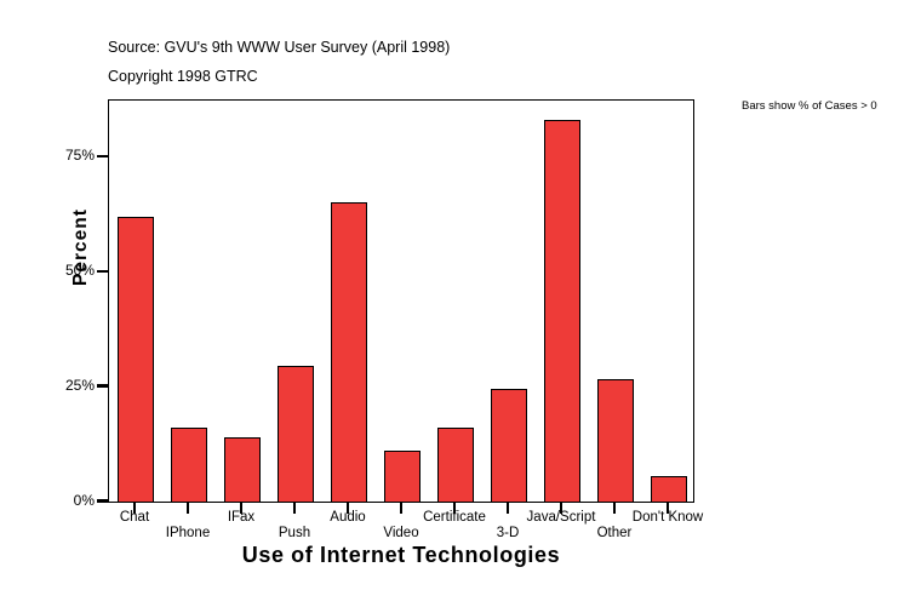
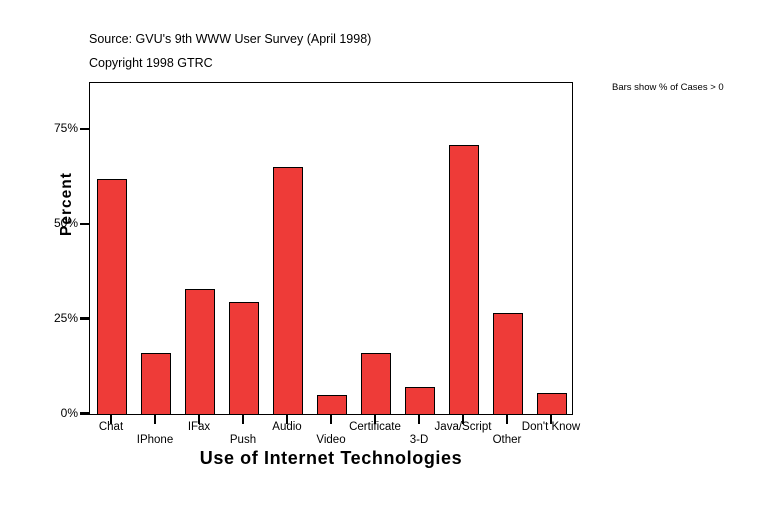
IFax: 14% -> 33%
Video: 11% -> 5%
3-D: 24% -> 7%
Java/Script: 83% -> 71%
